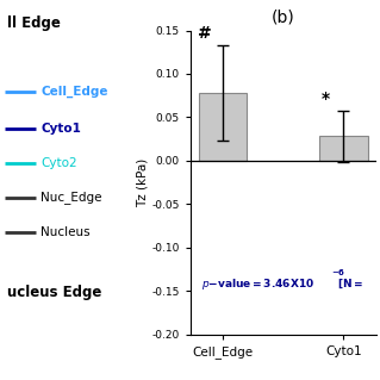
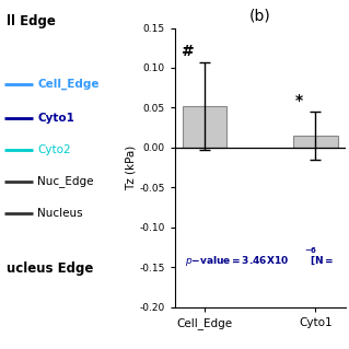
Cell_Edge: 0.078 -> 0.052
Cyto1: 0.028 -> 0.015
